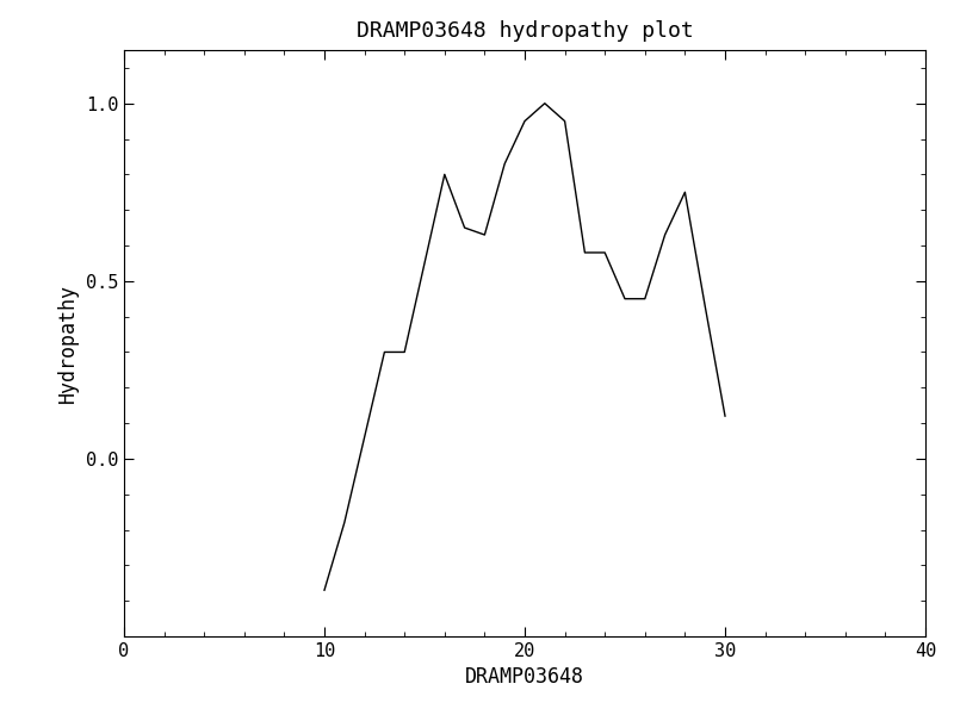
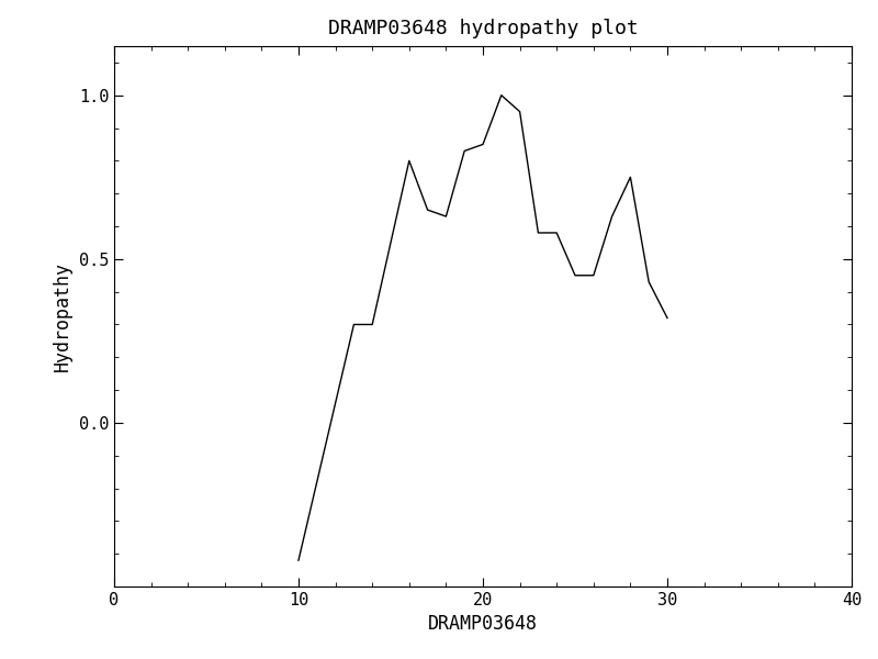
10: -0.37 -> -0.42
20: 0.95 -> 0.85
30: 0.12 -> 0.32
